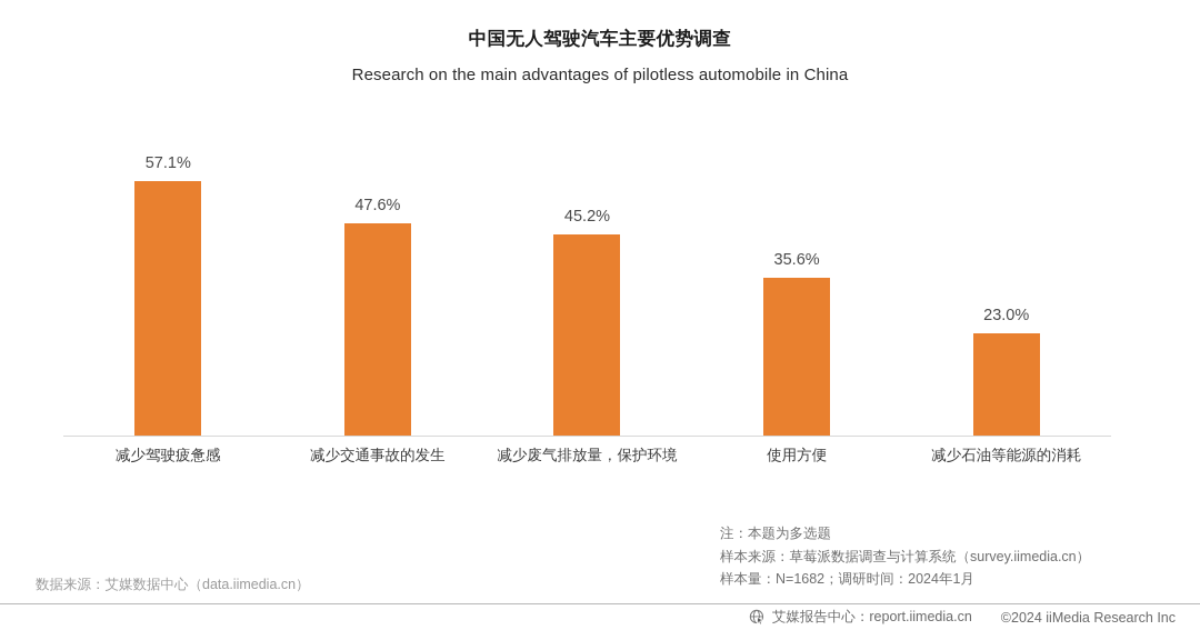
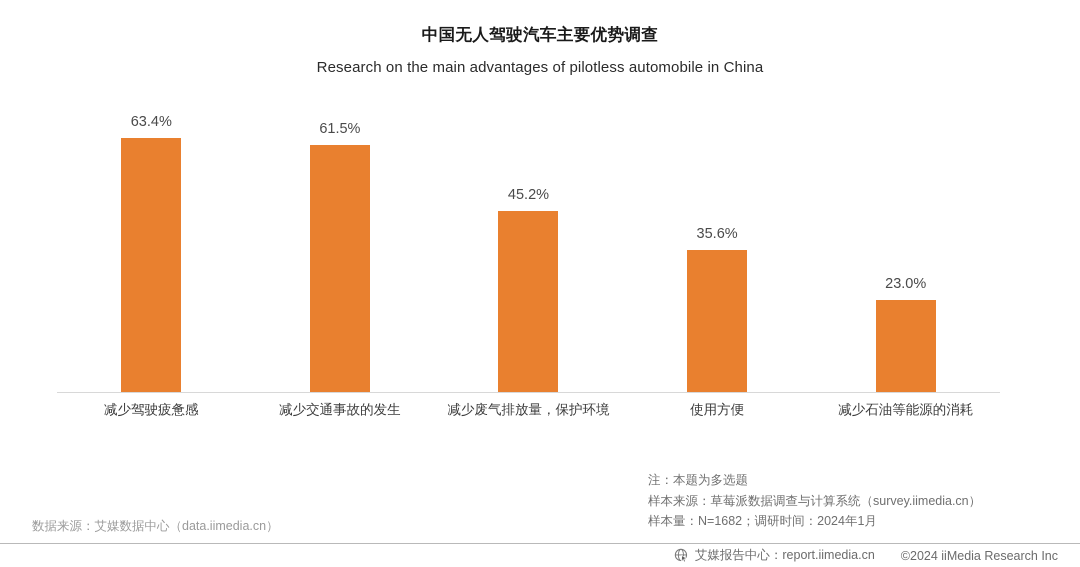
减少驾驶疲惫感: 57.1% -> 63.4%
减少交通事故的发生: 47.6% -> 61.5%
